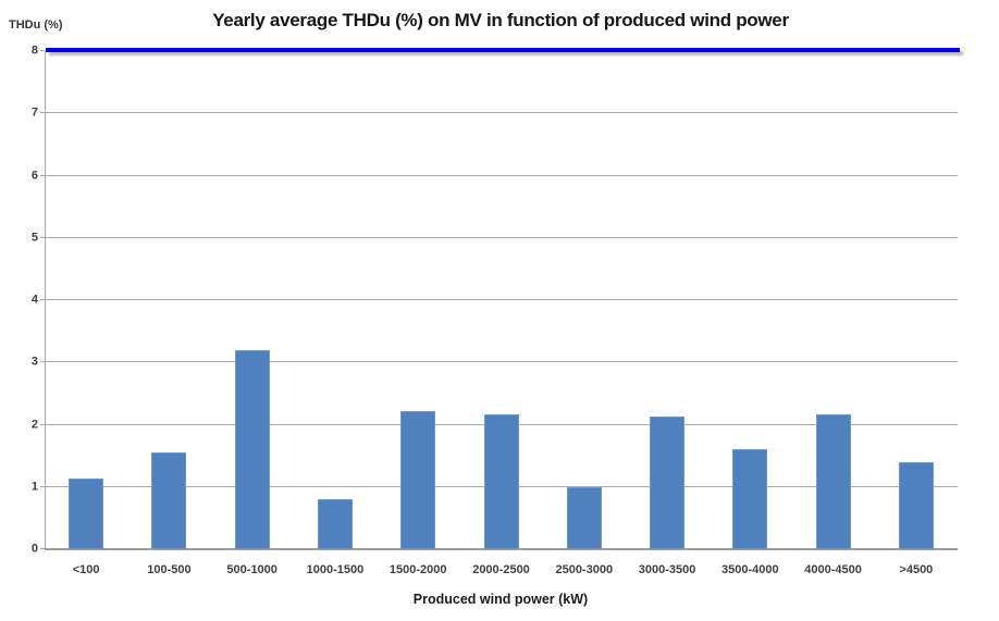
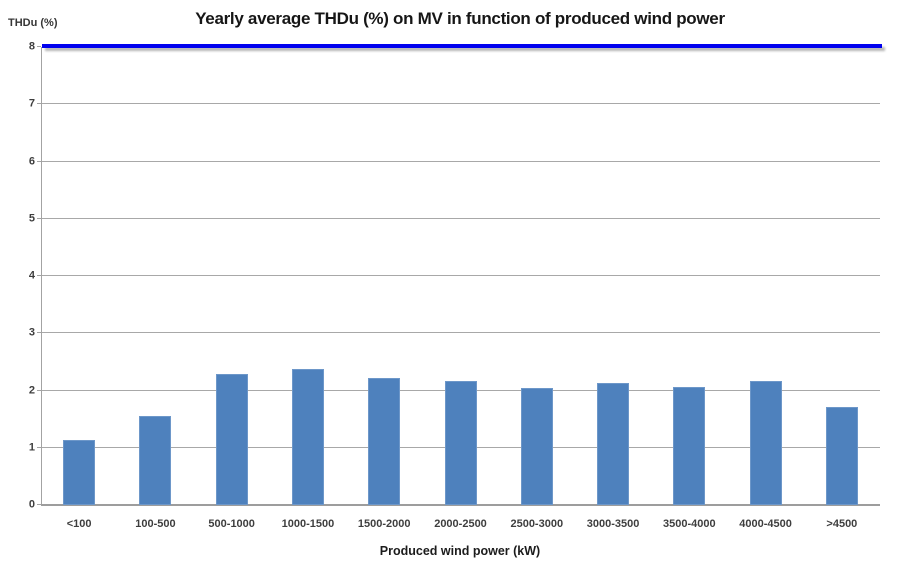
500-1000: 3.2 -> 2.3
1000-1500: 0.8 -> 2.4
2500-3000: 1.0 -> 2.0
3500-4000: 1.6 -> 2.1
>4500: 1.4 -> 1.7
